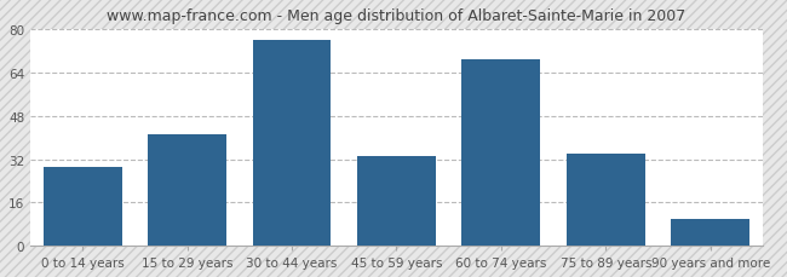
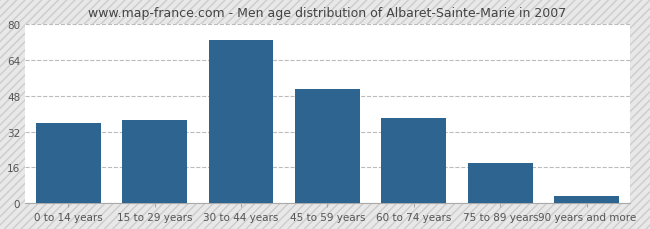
0 to 14 years: 29 -> 36
15 to 29 years: 41 -> 37
30 to 44 years: 76 -> 73
45 to 59 years: 33 -> 51
60 to 74 years: 69 -> 38
75 to 89 years: 34 -> 18
90 years and more: 10 -> 3
